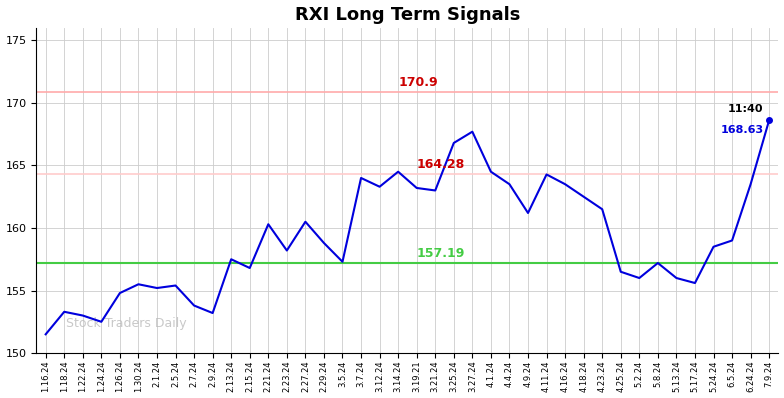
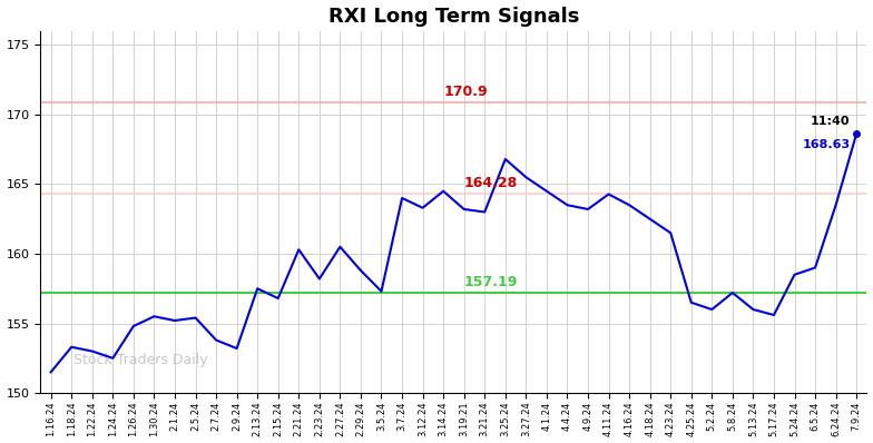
3.27.24: 167.7 -> 165.5
4.9.24: 161.2 -> 163.2
